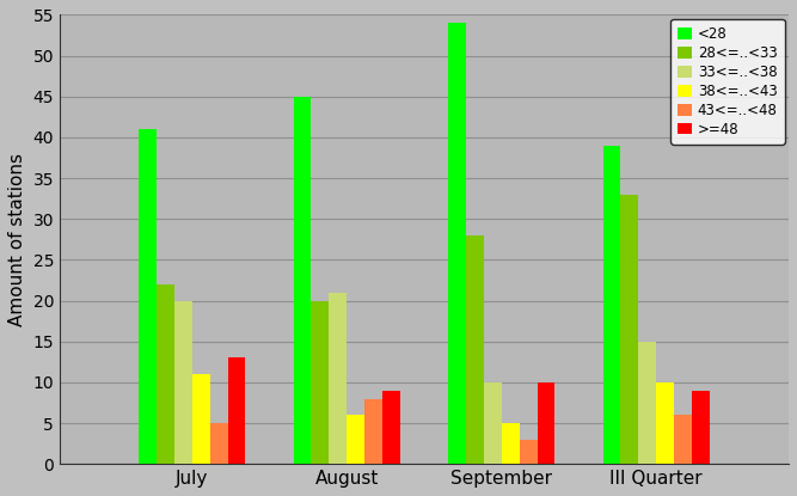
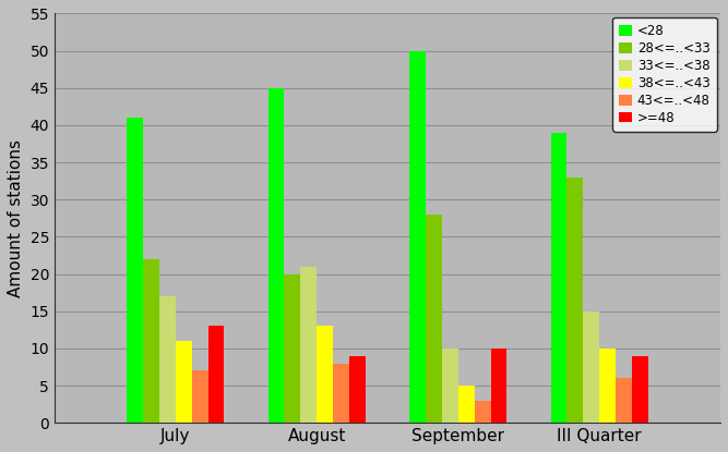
33<=..<38/July: 20 -> 17
43<=..<48/July: 5 -> 7
38<=..<43/August: 6 -> 13
<28/September: 54 -> 50
